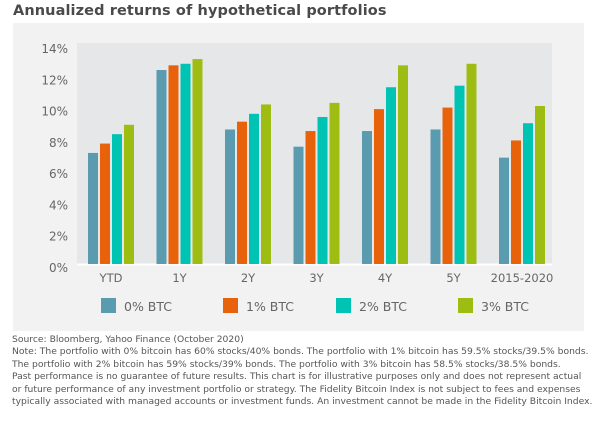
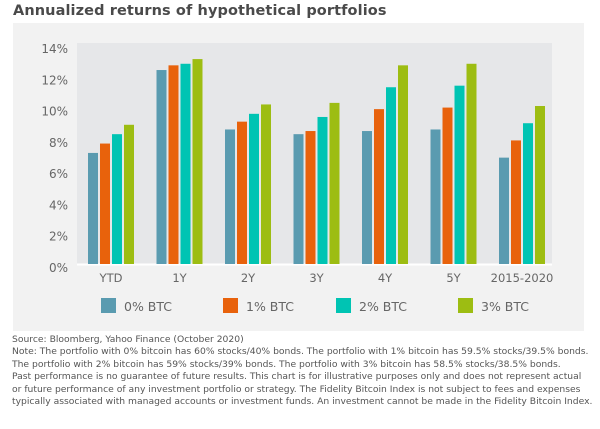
0% BTC/3Y: 7.5% -> 8.3%
